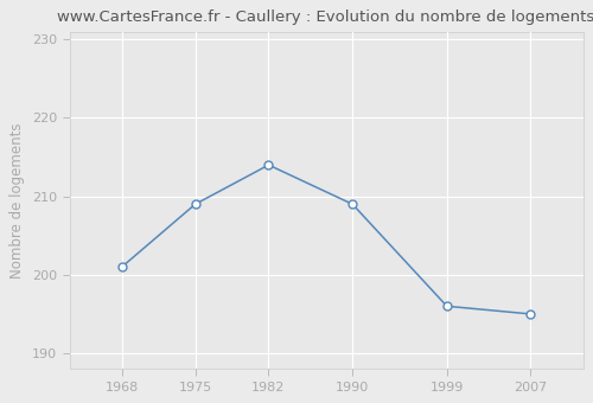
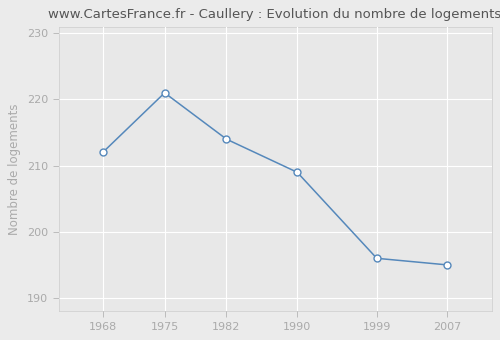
1968: 201 -> 212
1975: 209 -> 221
